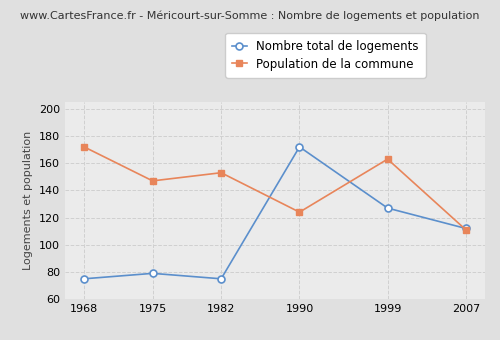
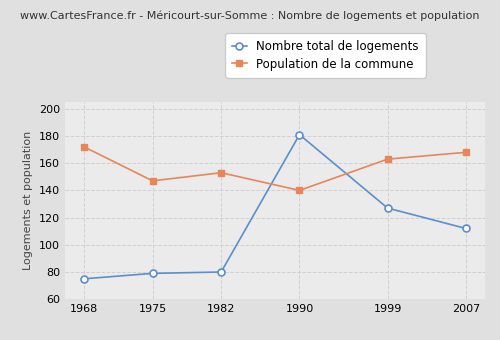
Nombre total de logements/1982: 75 -> 80
Nombre total de logements/1990: 172 -> 181
Population de la commune/1990: 124 -> 140
Population de la commune/2007: 111 -> 168
